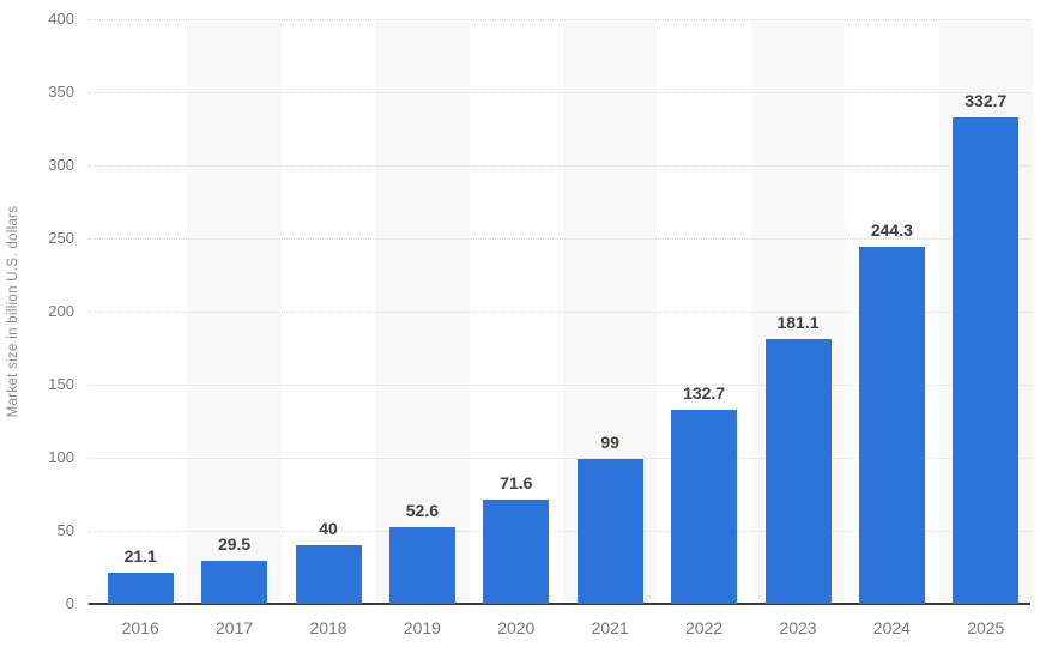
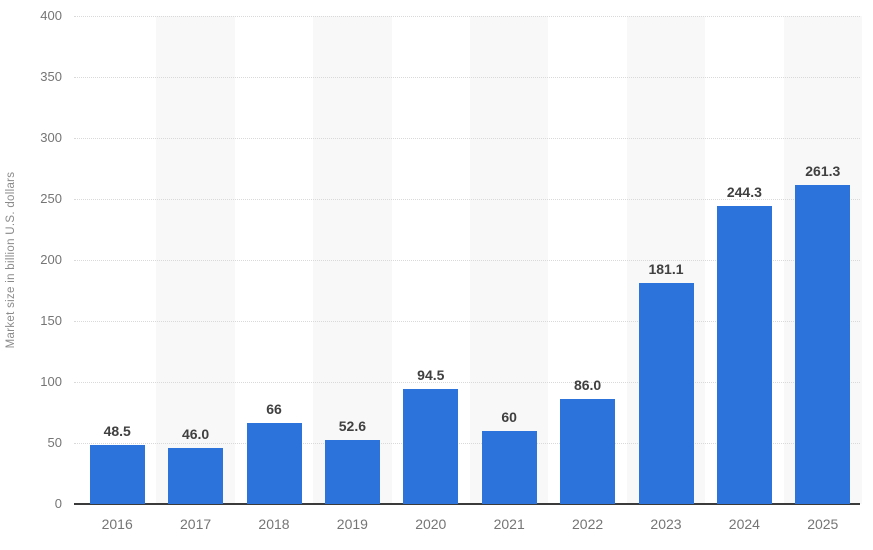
2016: 21.1 -> 48.5
2017: 29.5 -> 46.0
2018: 40 -> 66
2020: 71.6 -> 94.5
2021: 99 -> 60
2022: 132.7 -> 86.0
2025: 332.7 -> 261.3
